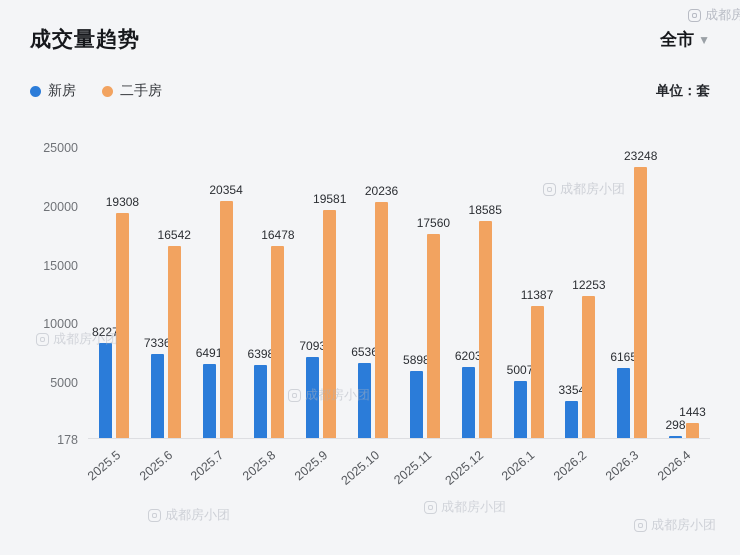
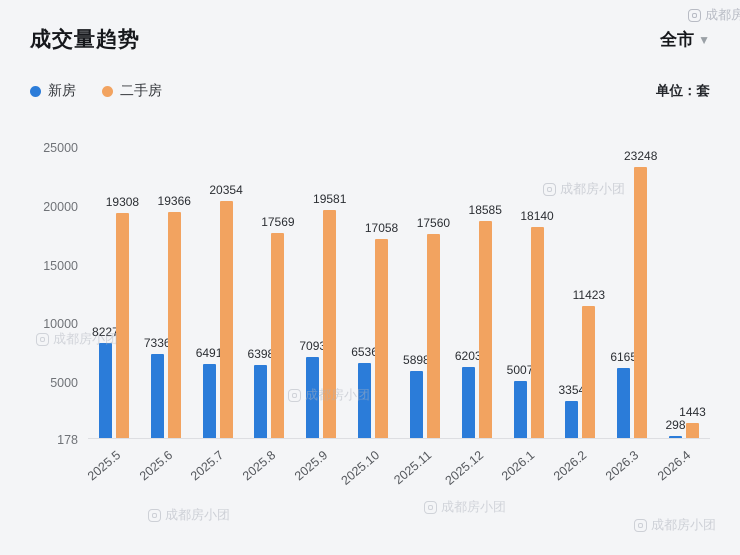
二手房/2025.6: 16542 -> 19366
二手房/2025.8: 16478 -> 17569
二手房/2025.10: 20236 -> 17058
二手房/2026.1: 11387 -> 18140
二手房/2026.2: 12253 -> 11423
